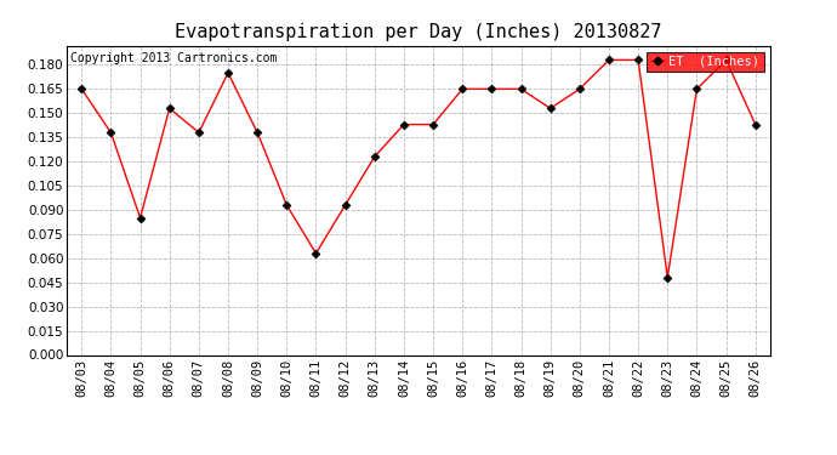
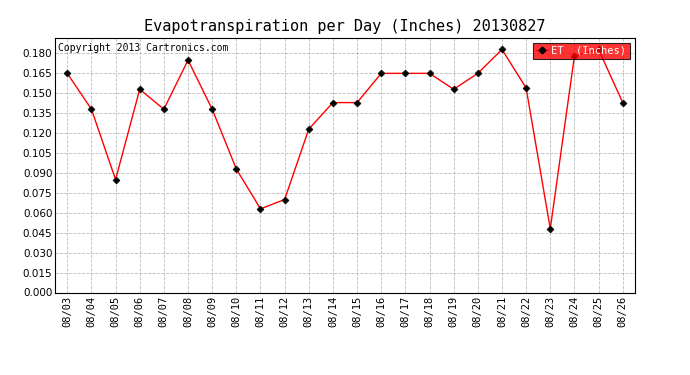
08/12: 0.093 -> 0.070
08/22: 0.183 -> 0.154
08/24: 0.165 -> 0.178
